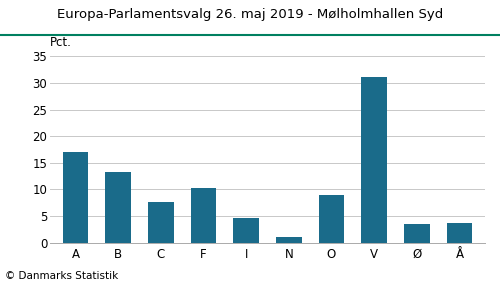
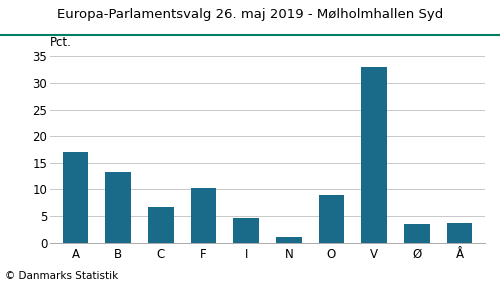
C: 7.7 -> 6.6
V: 31.2 -> 33.0
